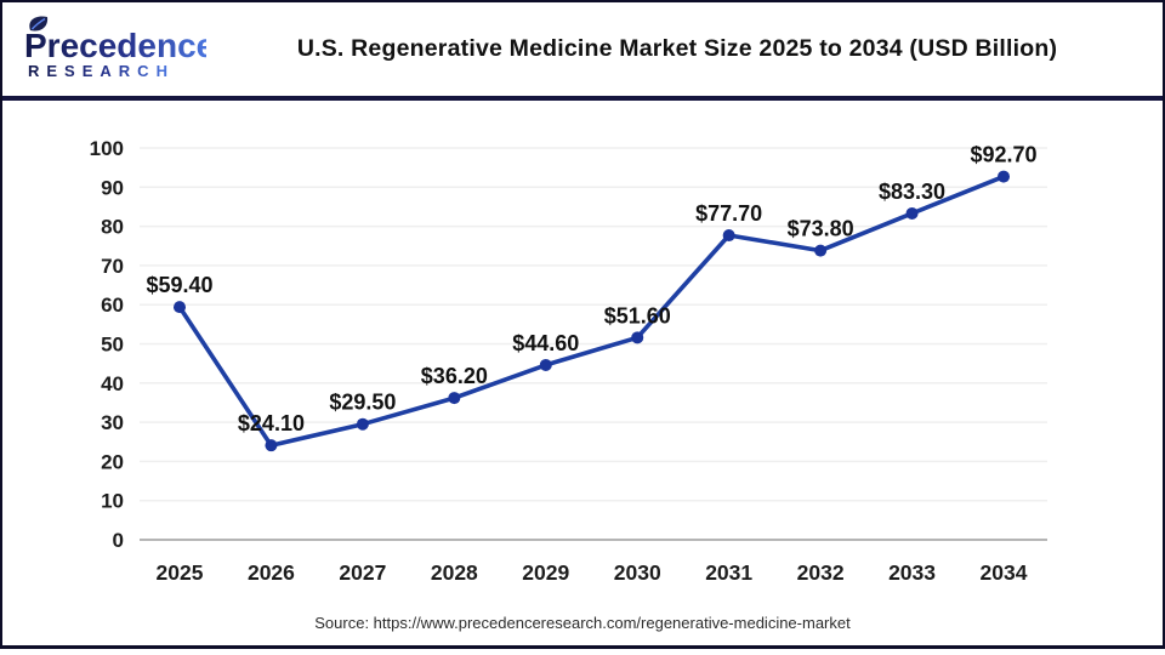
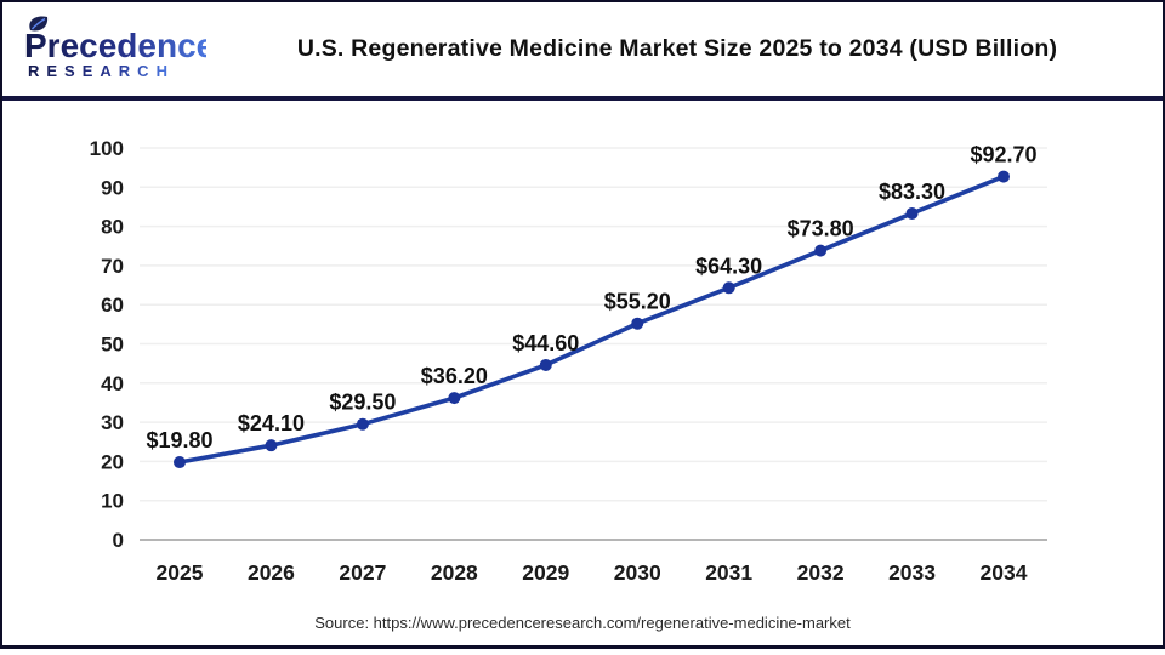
2025: $59.40 -> $19.80
2030: $51.60 -> $55.20
2031: $77.70 -> $64.30
